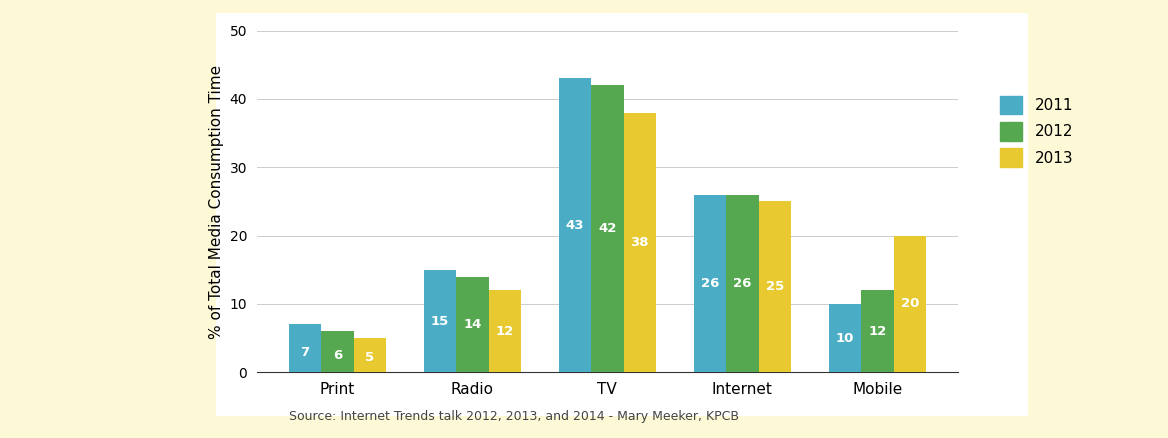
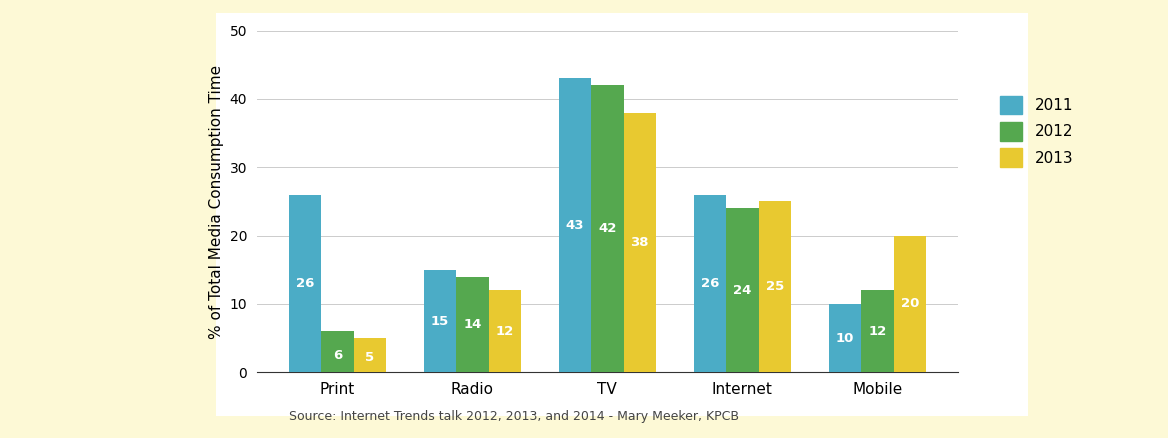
2011/Print: 7 -> 26
2012/Internet: 26 -> 24
